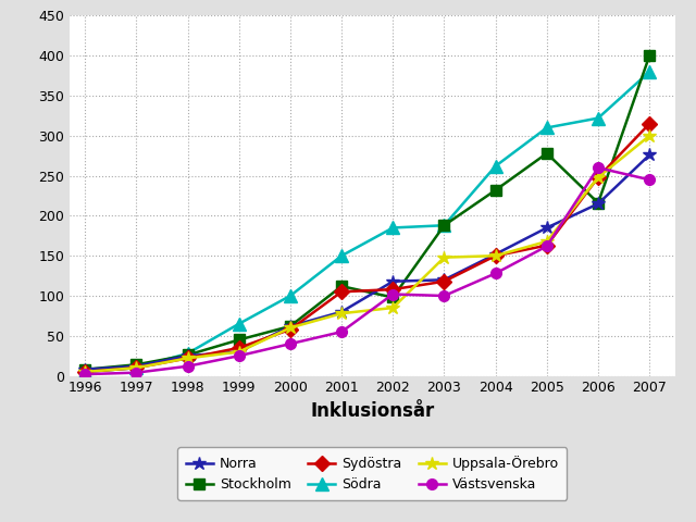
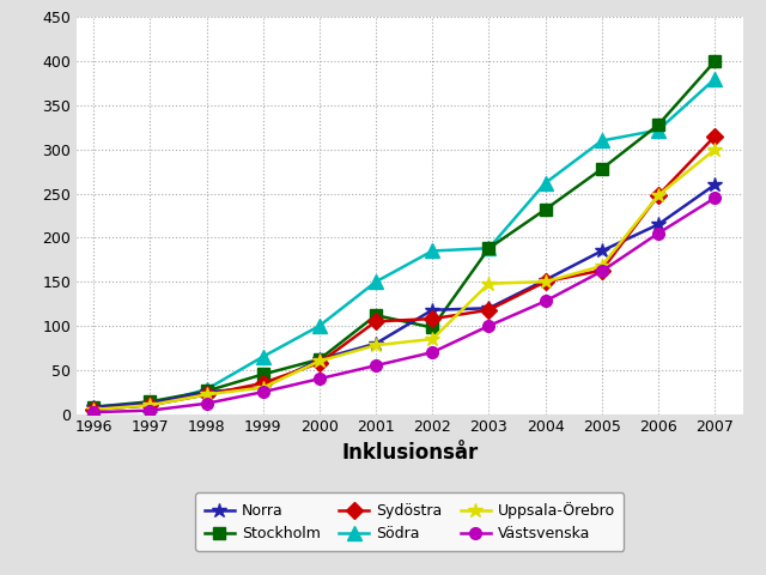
Västsvenska/2002: 102 -> 70
Stockholm/2006: 216 -> 328
Västsvenska/2006: 260 -> 205
Norra/2007: 276 -> 260
